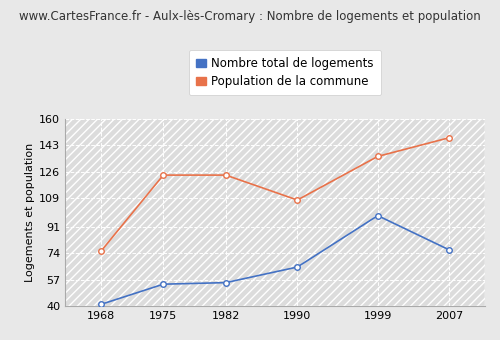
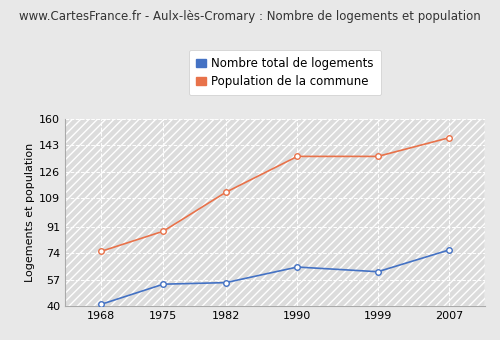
Population de la commune/1975: 124 -> 88
Population de la commune/1982: 124 -> 113
Population de la commune/1990: 108 -> 136
Nombre total de logements/1999: 98 -> 62
